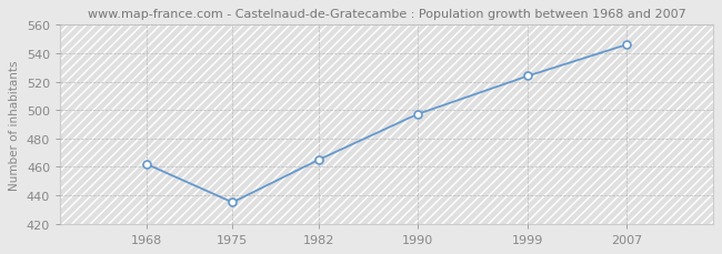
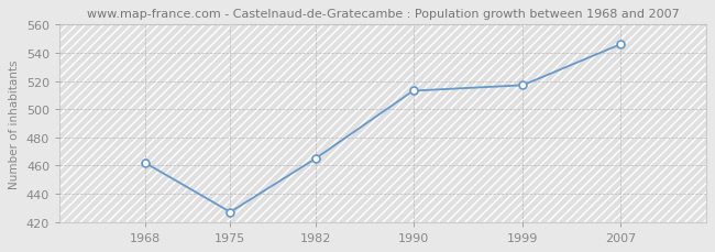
1975: 435 -> 427
1990: 497 -> 513
1999: 524 -> 517
